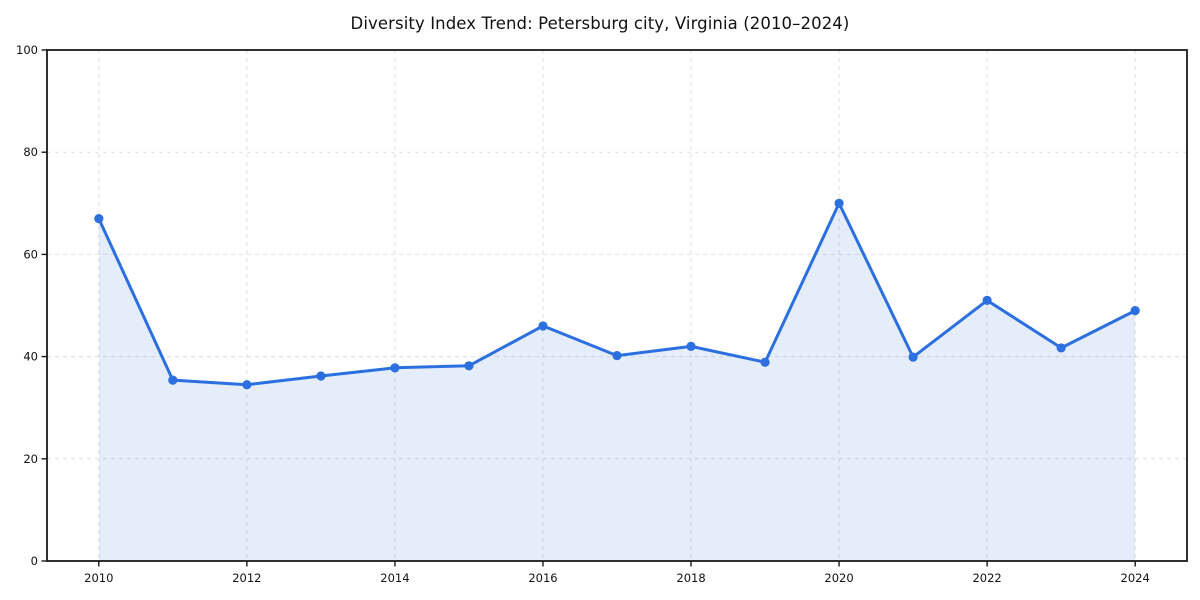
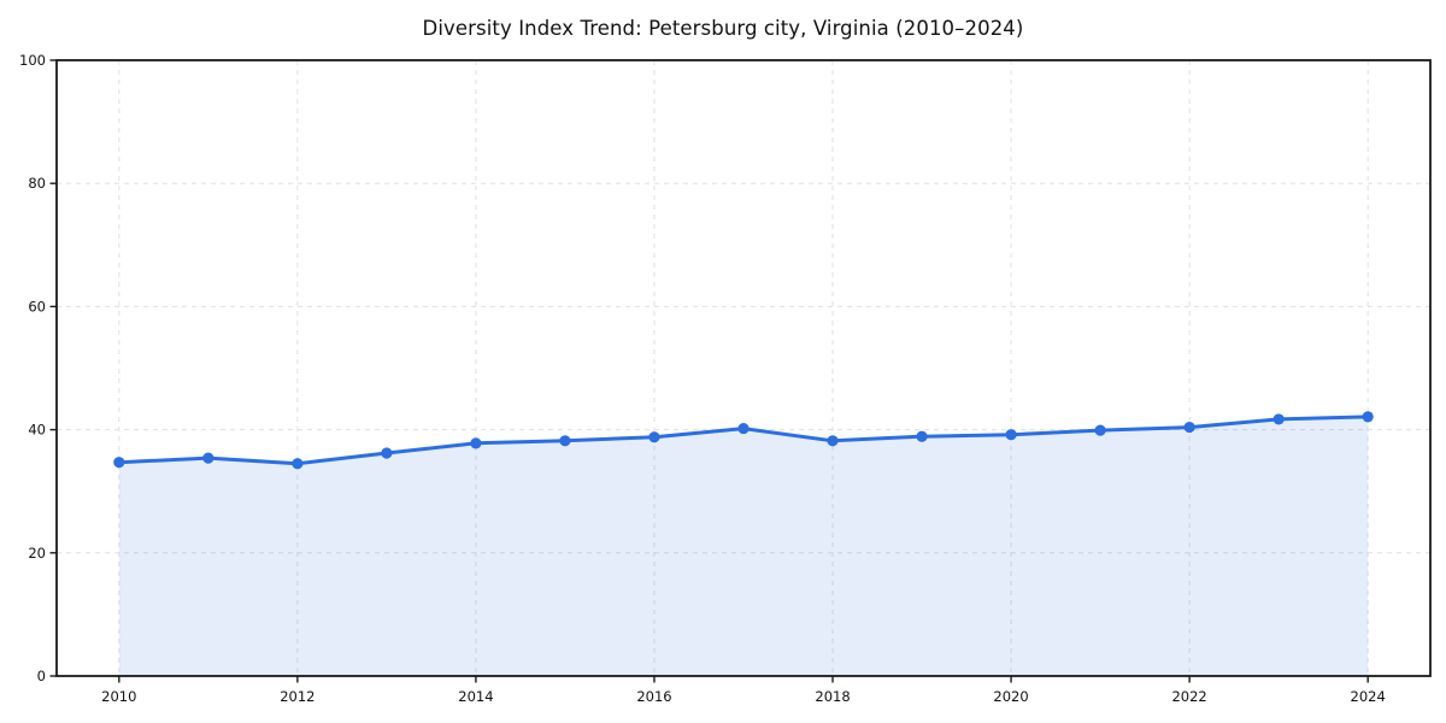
2010: 67 -> 35
2016: 46 -> 39
2018: 42 -> 38
2020: 70 -> 39
2022: 51 -> 40
2024: 49 -> 42
